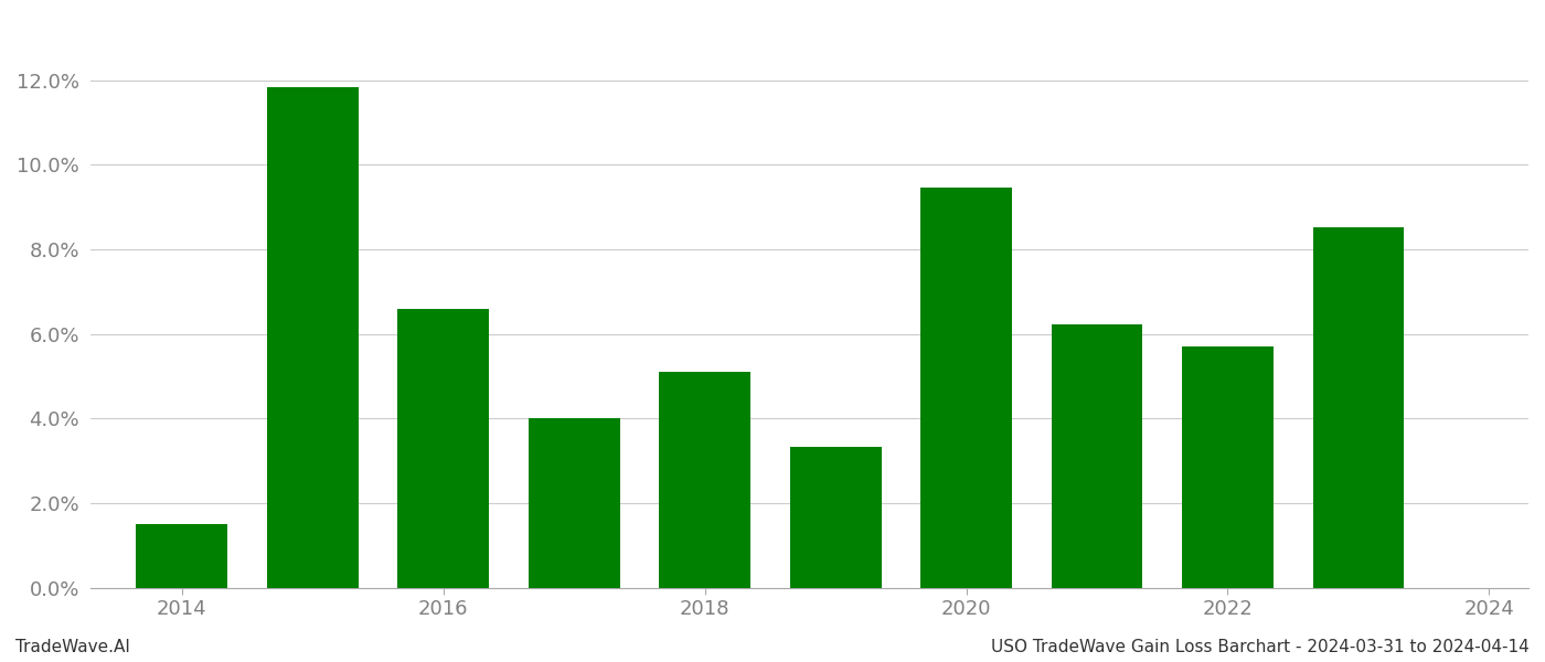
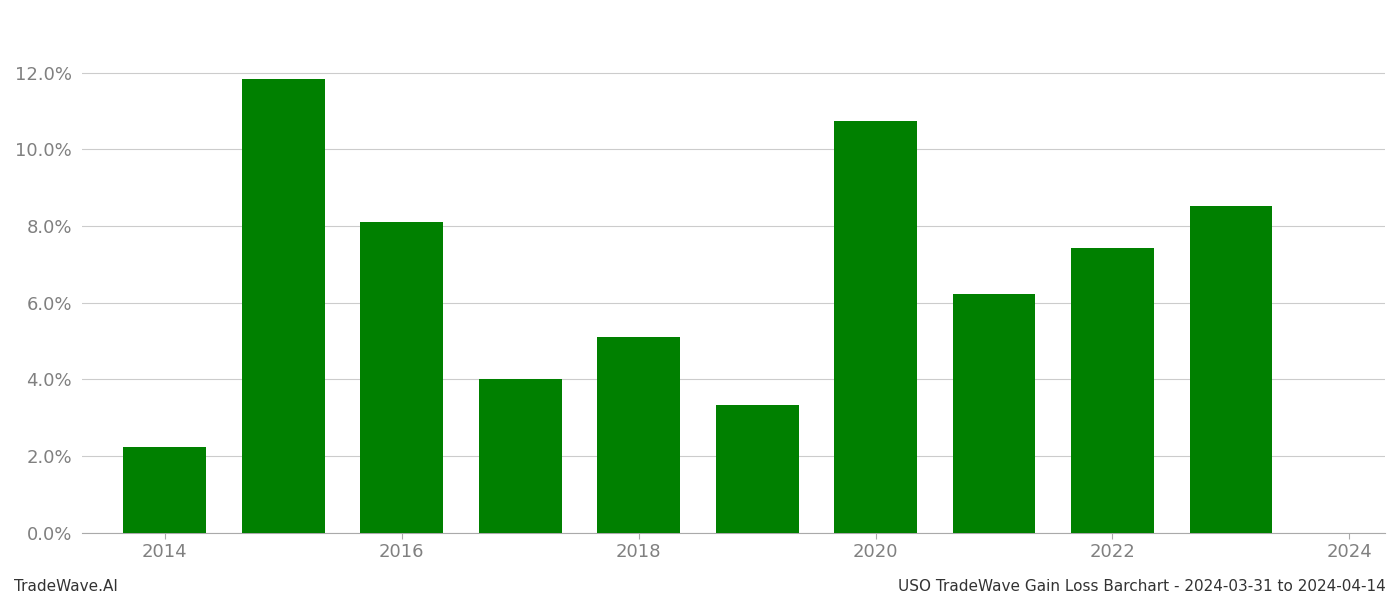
2014: 1.50% -> 2.22%
2016: 6.60% -> 8.10%
2020: 9.45% -> 10.73%
2022: 5.70% -> 7.42%
